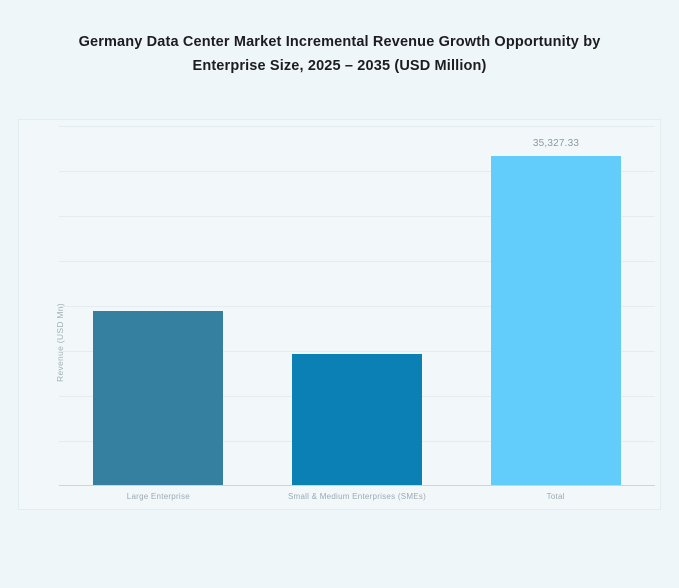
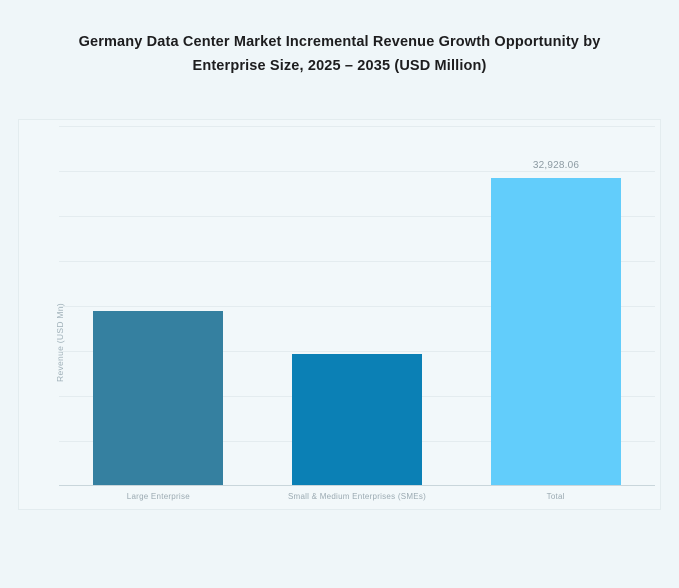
Total: 35,327.33 -> 32,928.06
